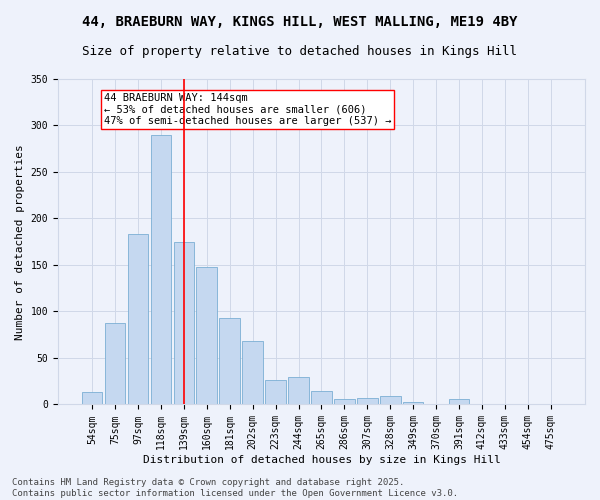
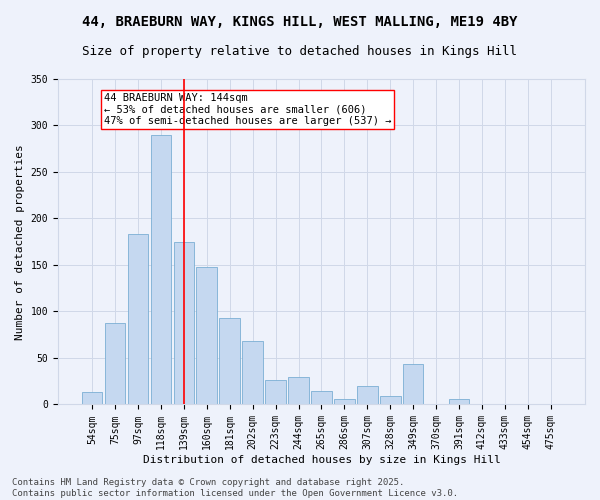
307sqm: 7 -> 20
349sqm: 3 -> 44
